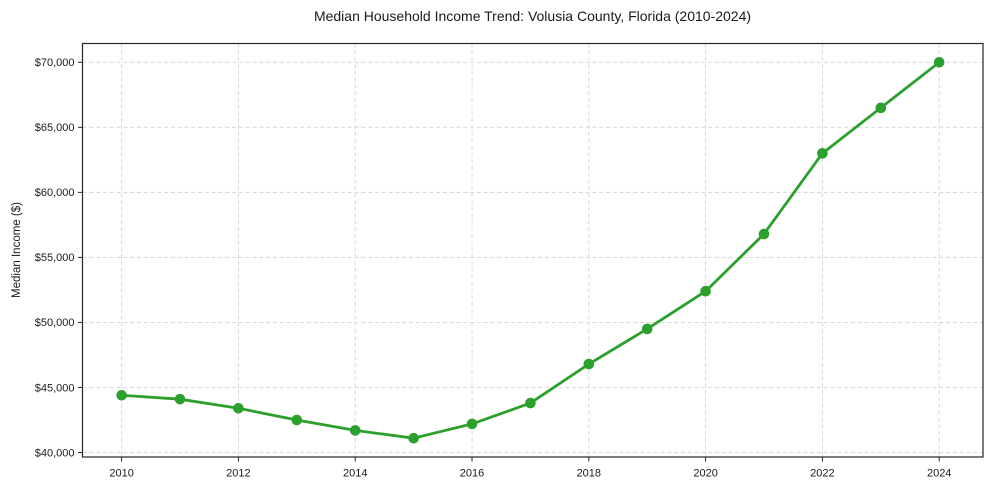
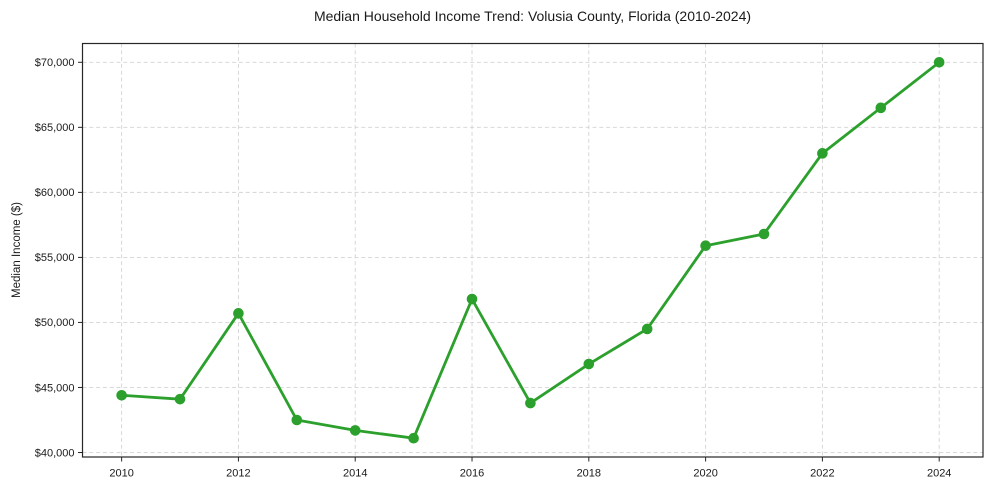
2012: $43400 -> $50700
2016: $42200 -> $51800
2020: $52400 -> $55900
